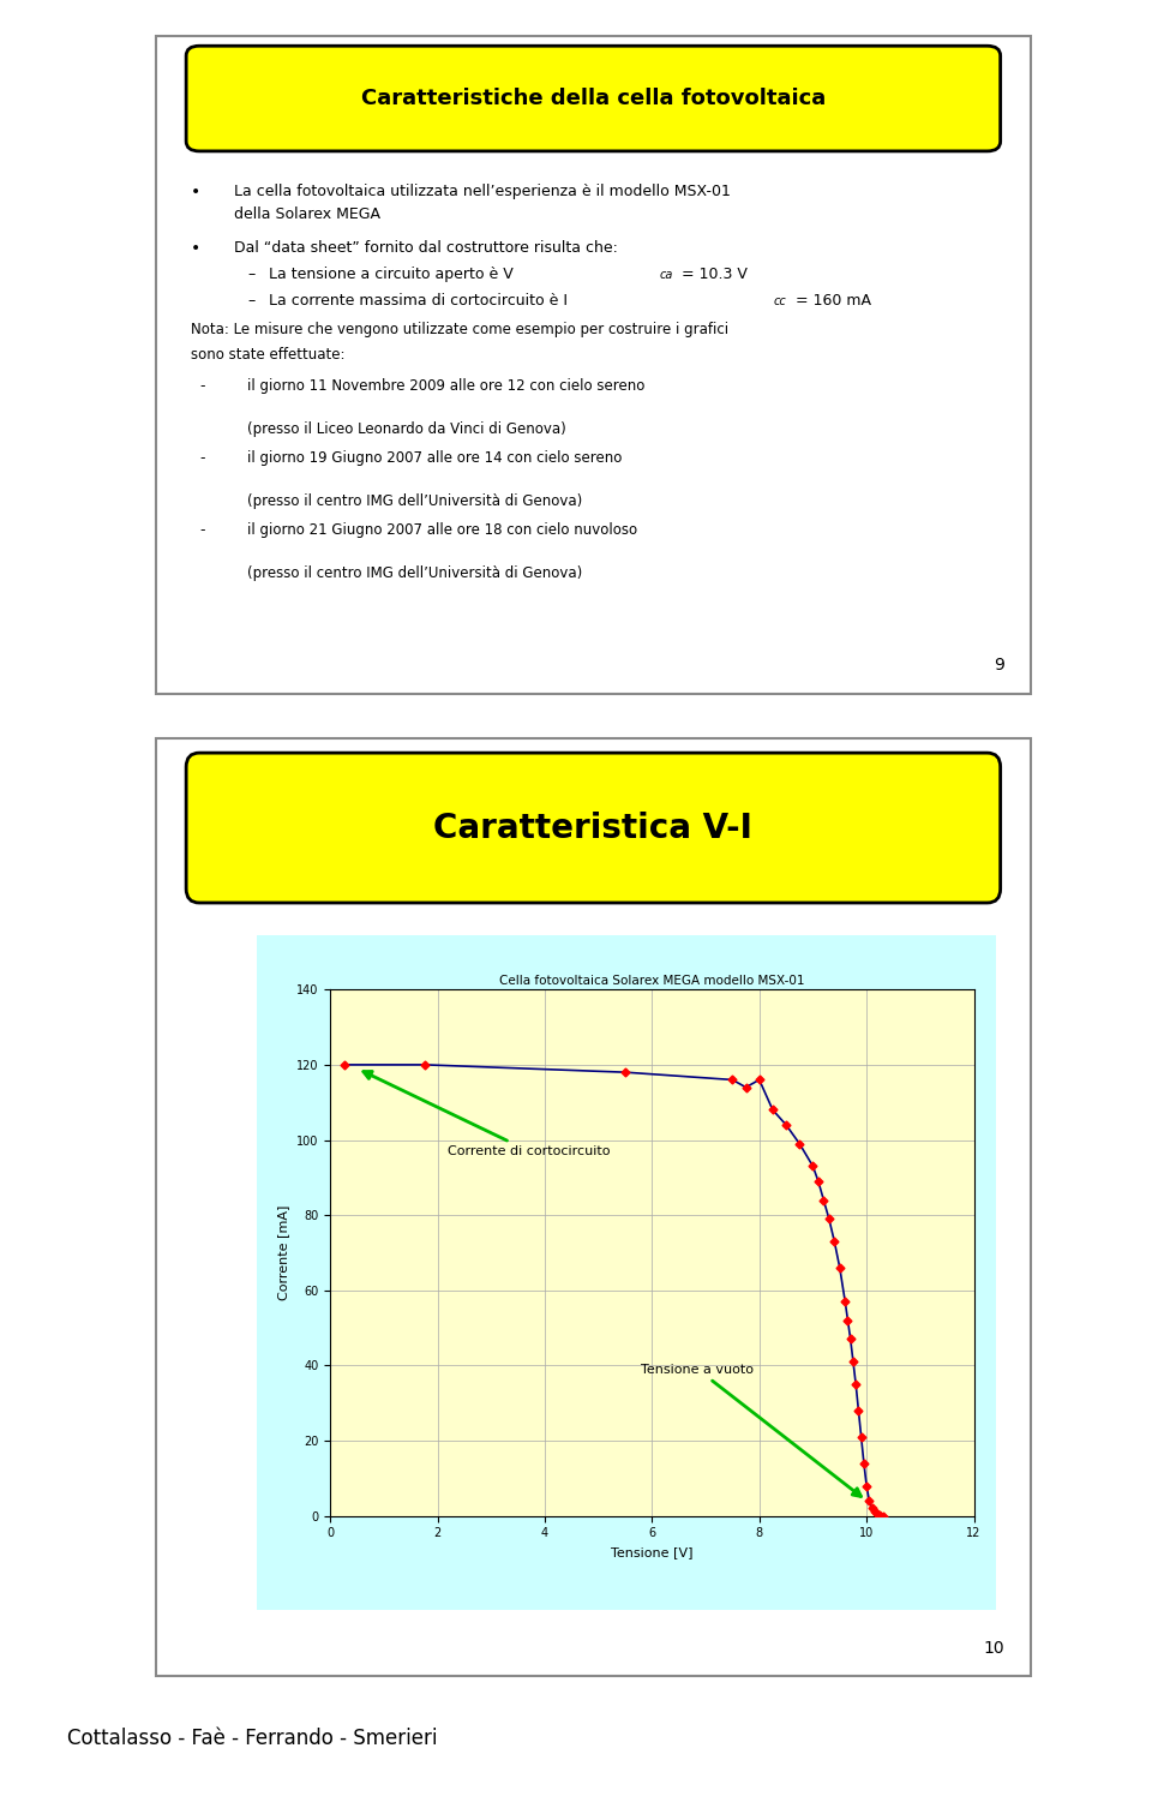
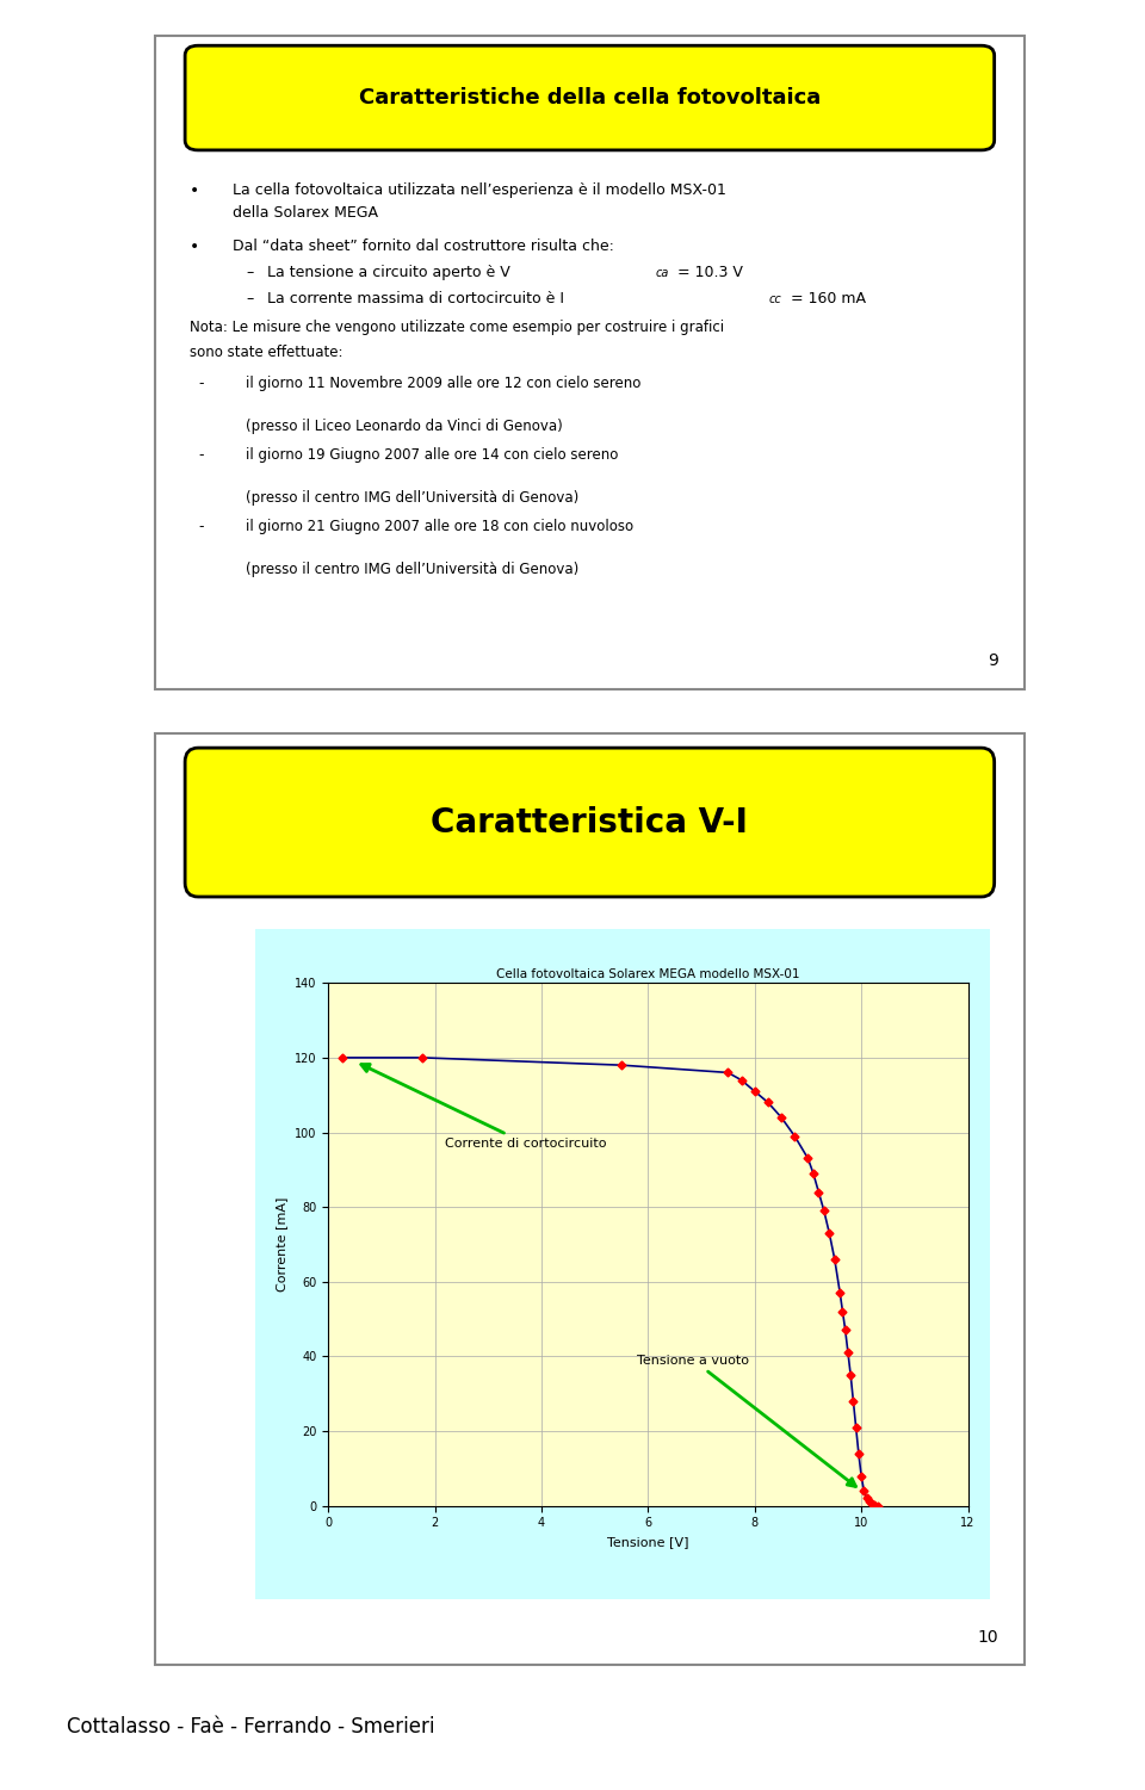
8: 116.0 -> 111.0
